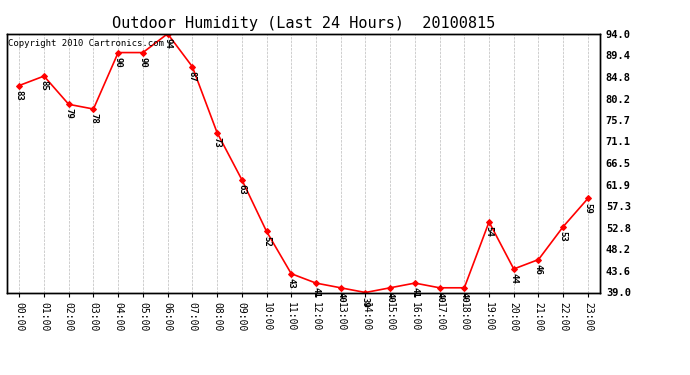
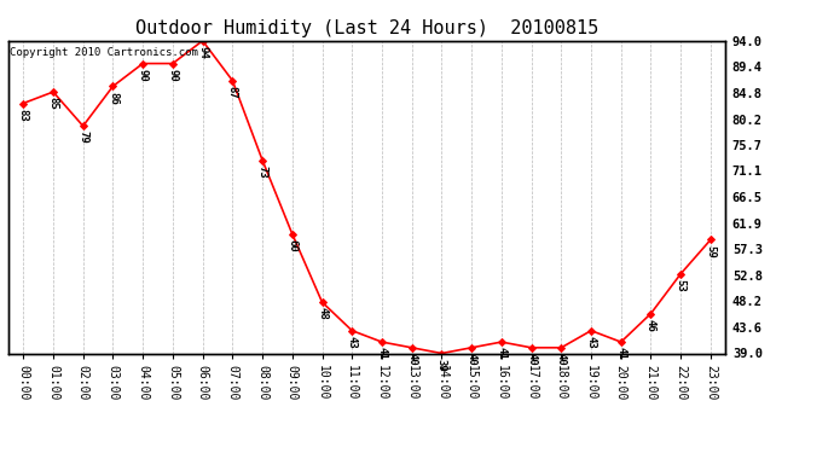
03:00: 78 -> 86
09:00: 63 -> 60
10:00: 52 -> 48
19:00: 54 -> 43
20:00: 44 -> 41
